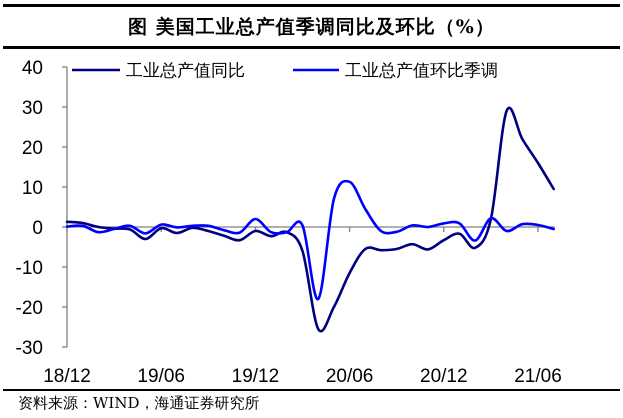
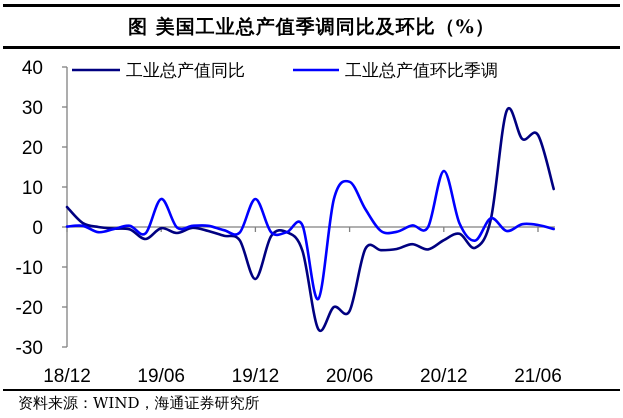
工业总产值同比/18/12: 1 -> 5
工业总产值环比季调/19/06: 1 -> 7
工业总产值同比/19/12: -1 -> -13
工业总产值环比季调/19/12: 2 -> 7
工业总产值同比/20/06: -12 -> -21
工业总产值环比季调/20/12: 1 -> 14
工业总产值同比/21/06: 16 -> 23
